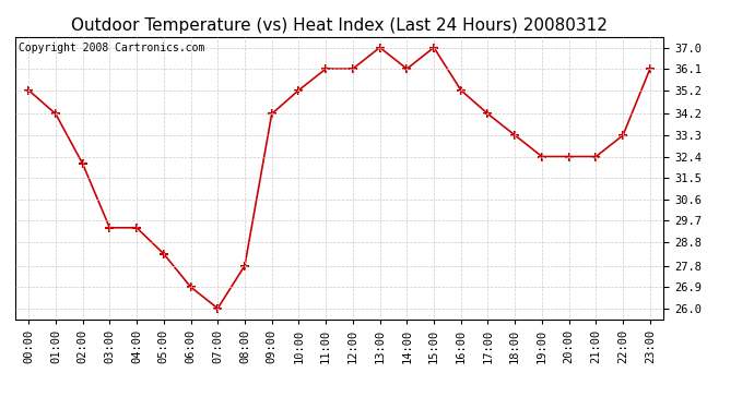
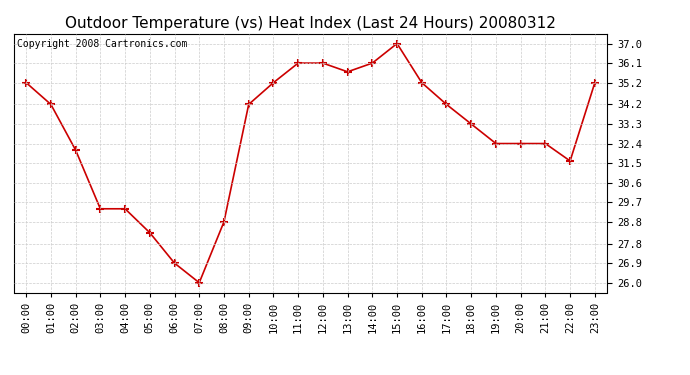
08:00: 27.8 -> 28.8
13:00: 37.0 -> 35.7
22:00: 33.3 -> 31.6
23:00: 36.1 -> 35.2
